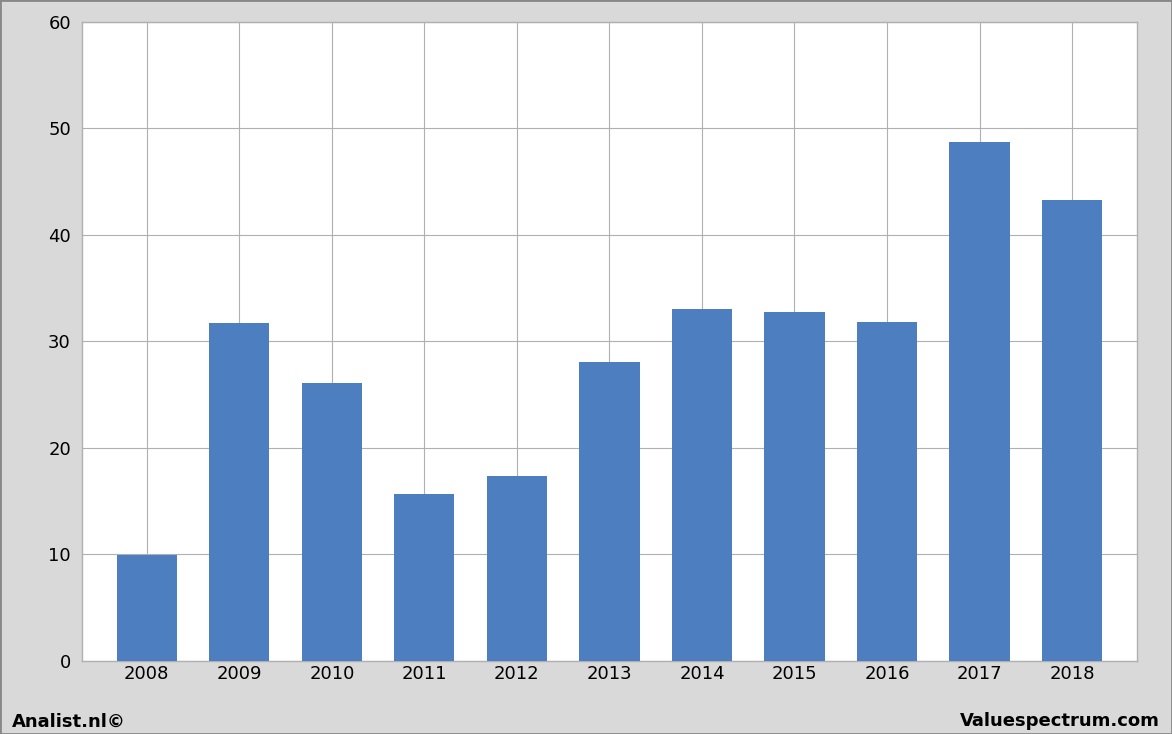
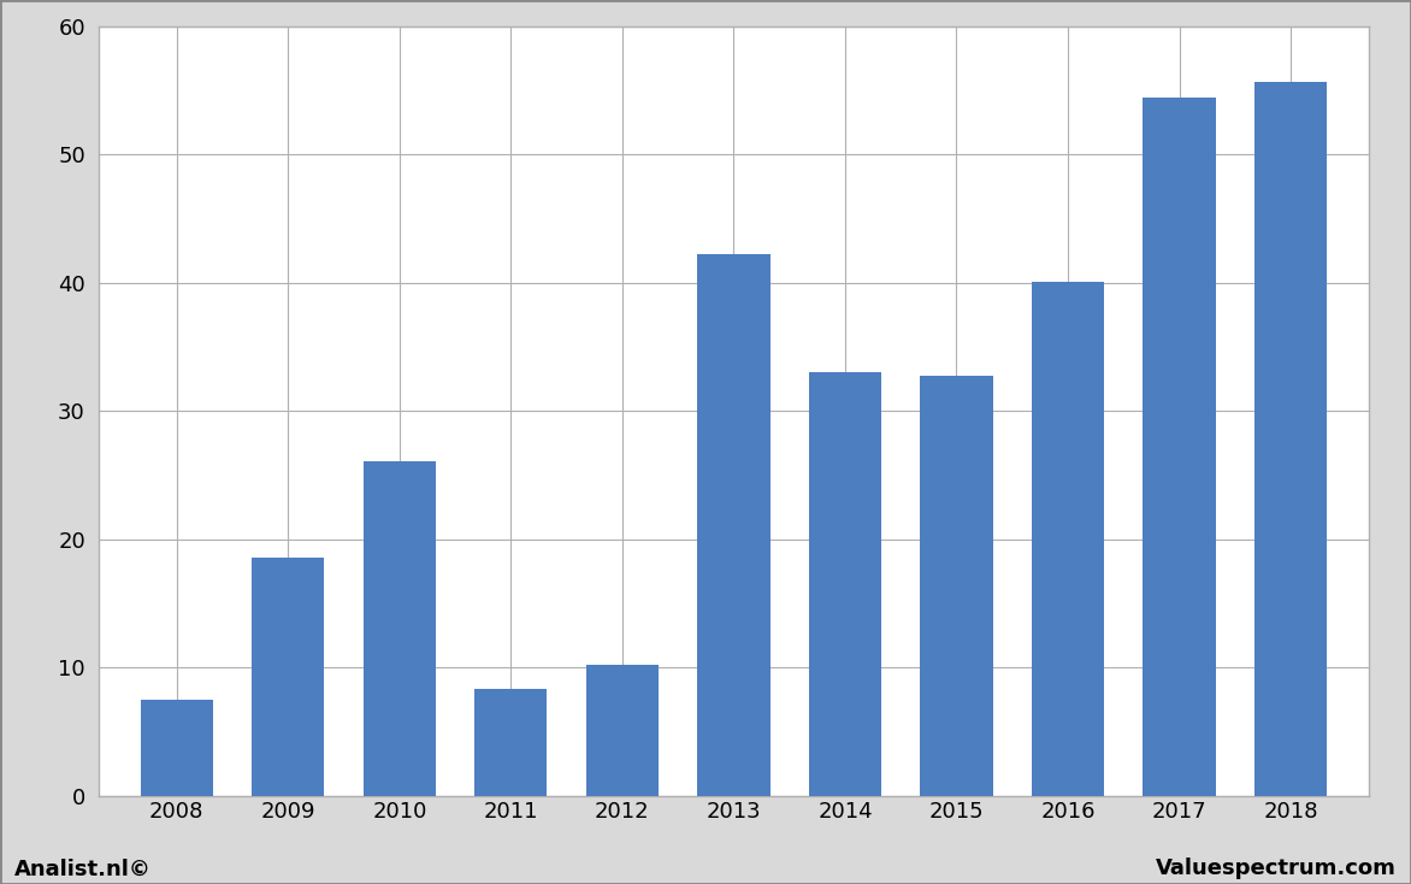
2008: 9.9 -> 7.5
2009: 31.7 -> 18.6
2011: 15.7 -> 8.3
2012: 17.3 -> 10.2
2013: 28.1 -> 42.2
2016: 31.8 -> 40.1
2017: 48.7 -> 54.5
2018: 43.3 -> 55.7
